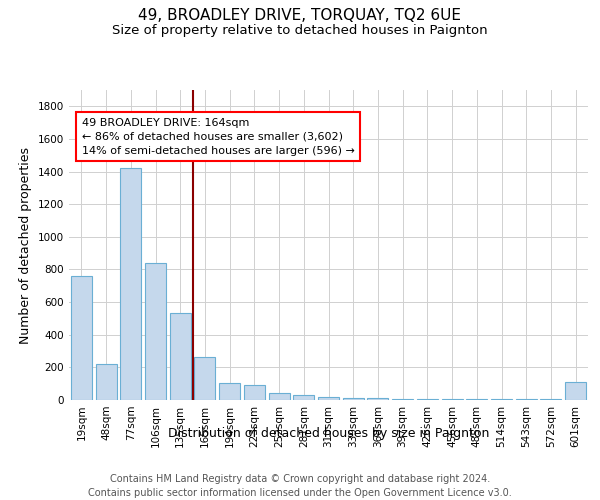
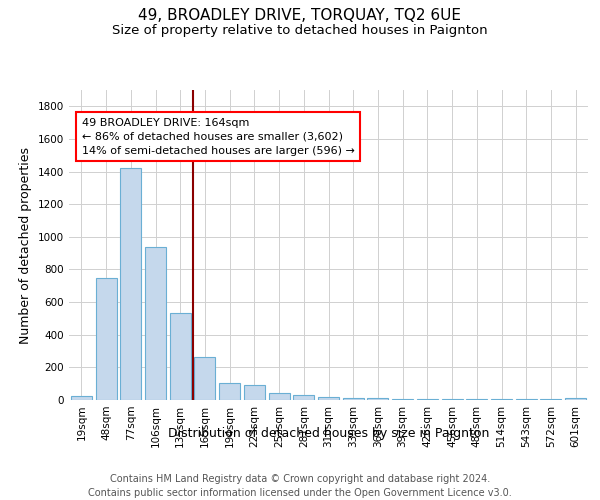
19sqm: 760 -> 20
48sqm: 220 -> 740
106sqm: 840 -> 940
601sqm: 110 -> 10
